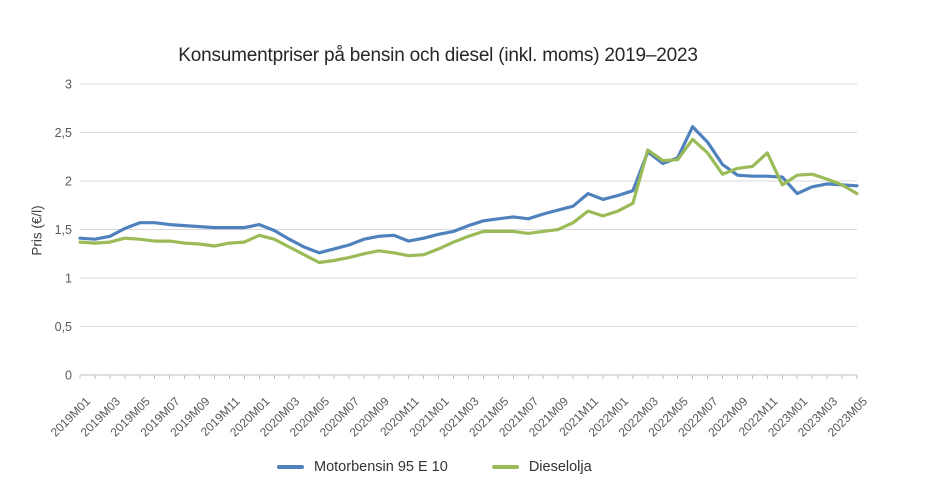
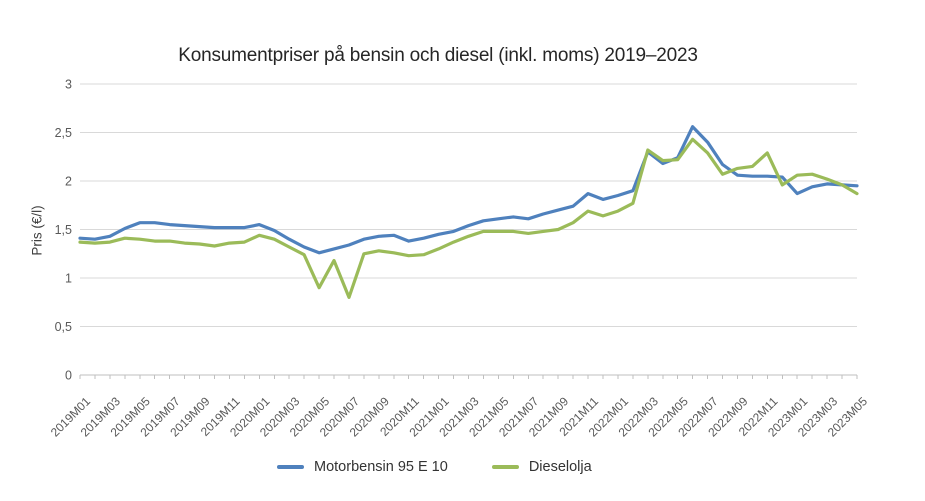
Dieselolja/2020M05: 1.2 -> 0.9
Dieselolja/2020M07: 1.2 -> 0.8
